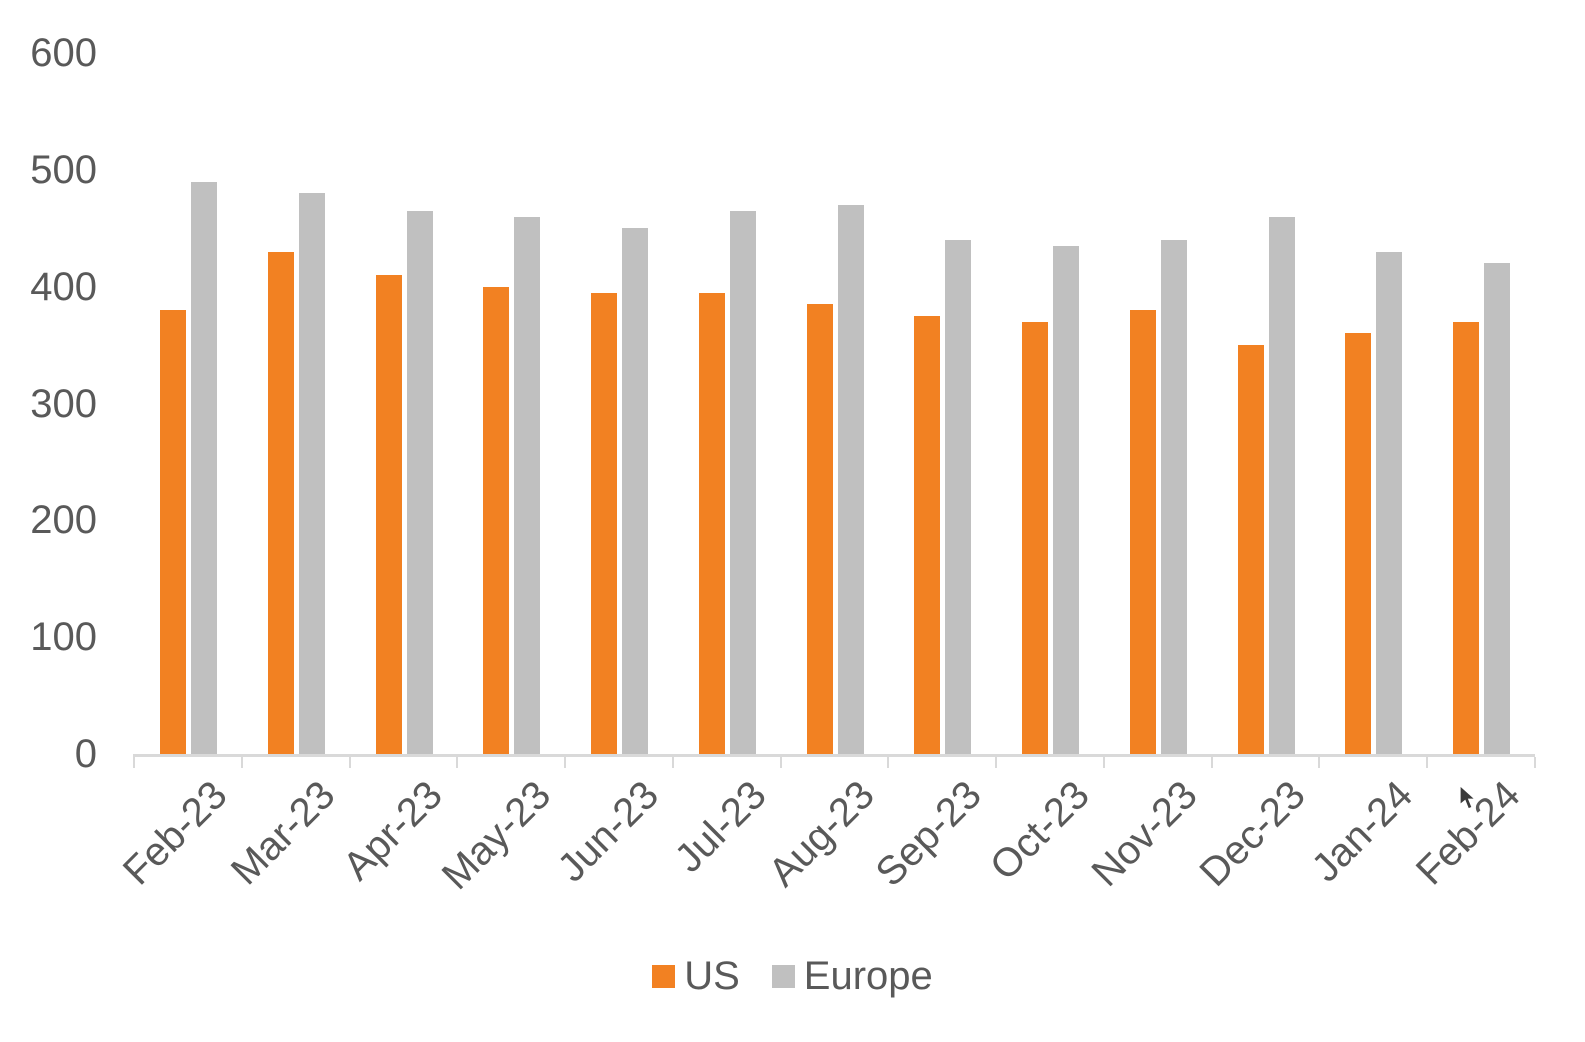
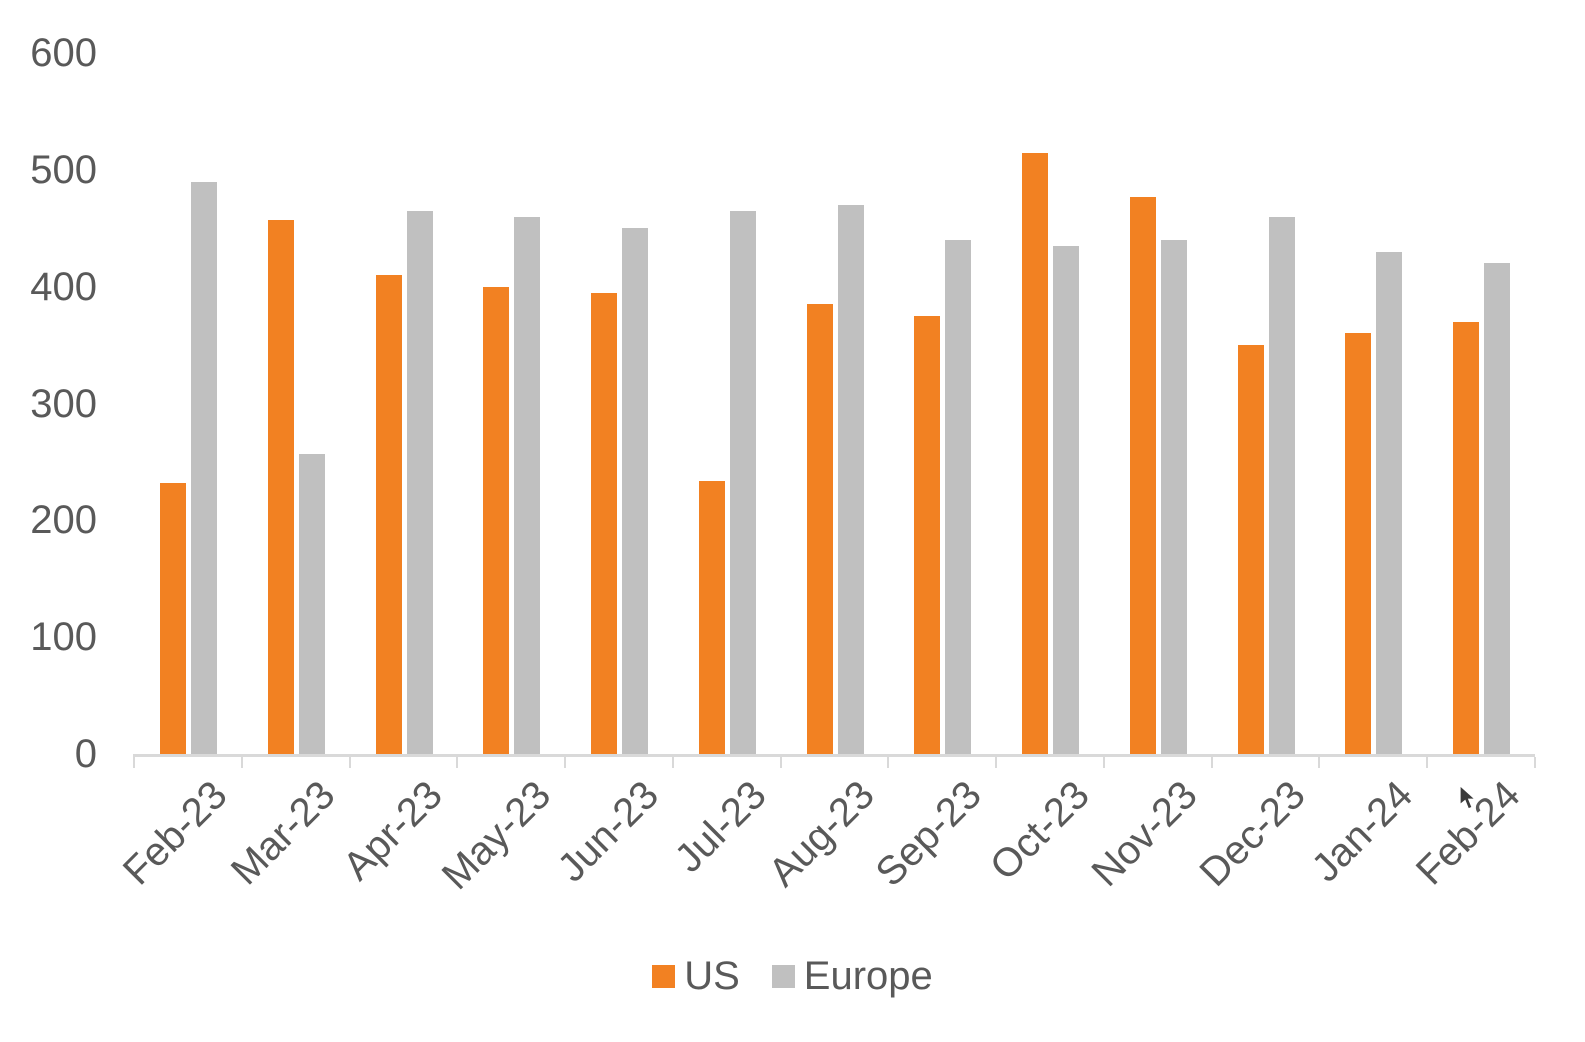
US/Feb-23: 380 -> 232
US/Mar-23: 430 -> 457
Europe/Mar-23: 480 -> 257
US/Jul-23: 395 -> 234
US/Oct-23: 370 -> 514
US/Nov-23: 380 -> 477
